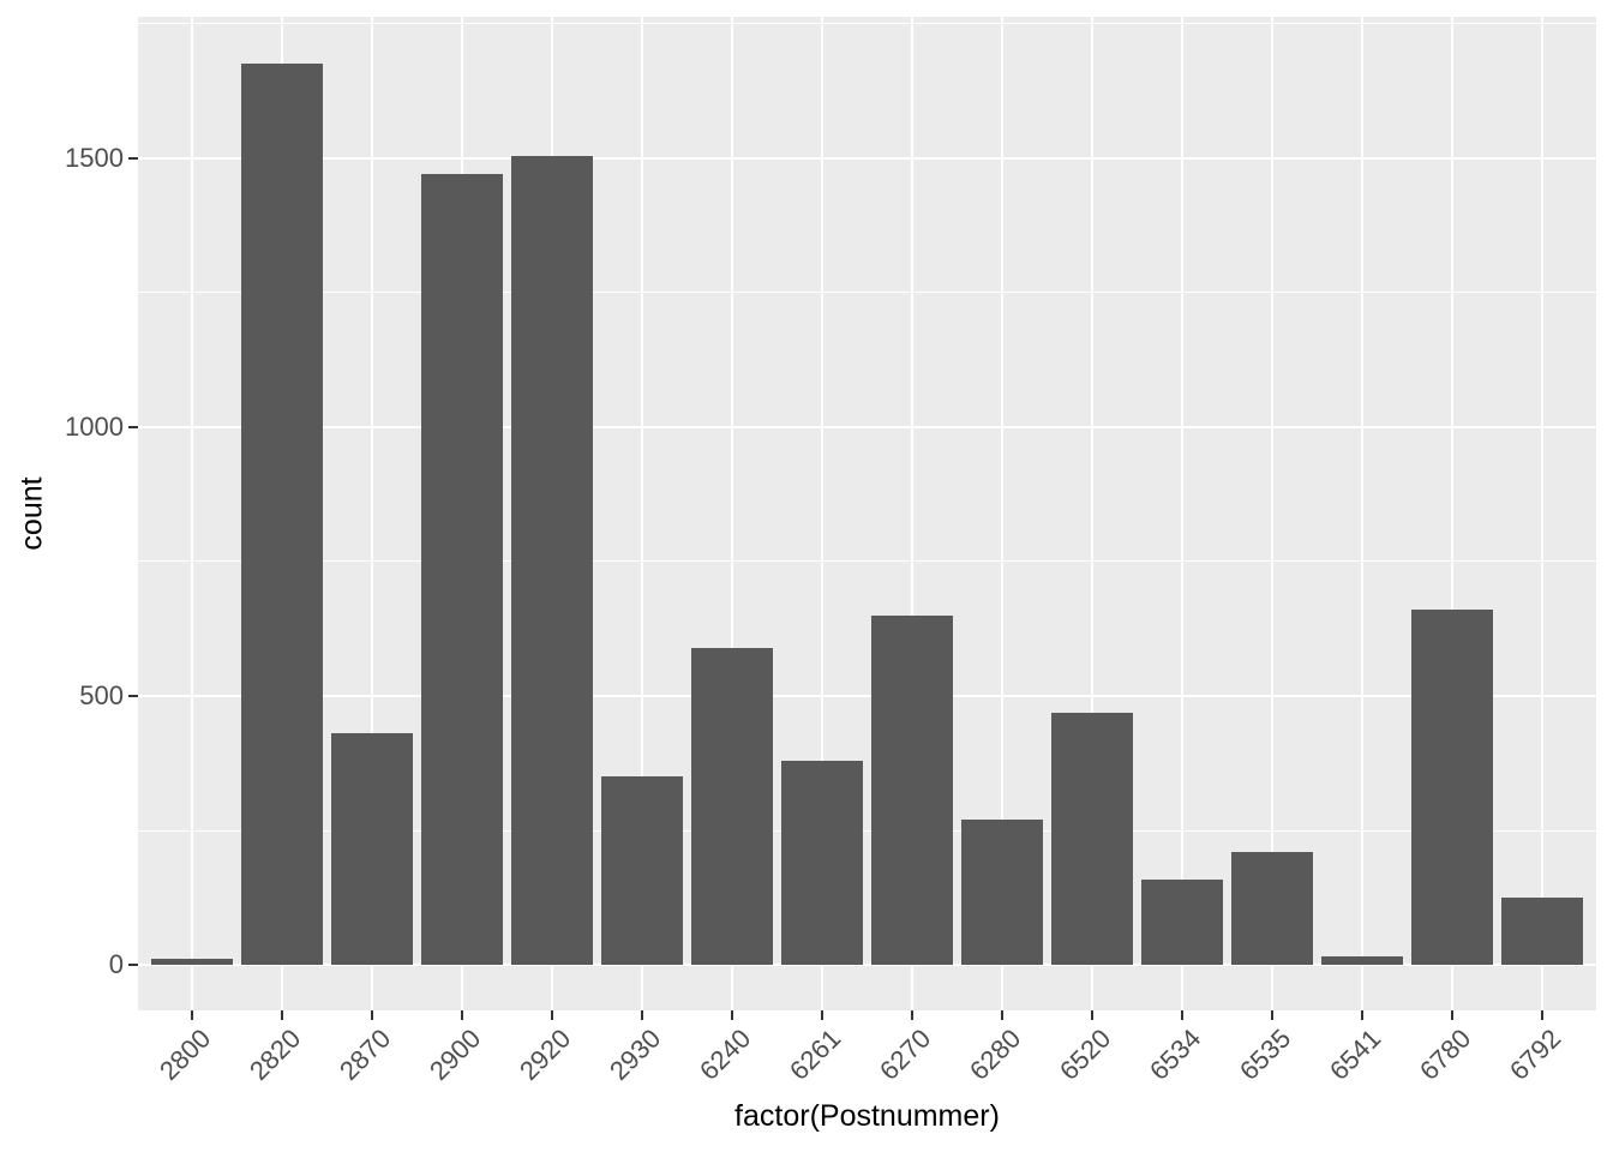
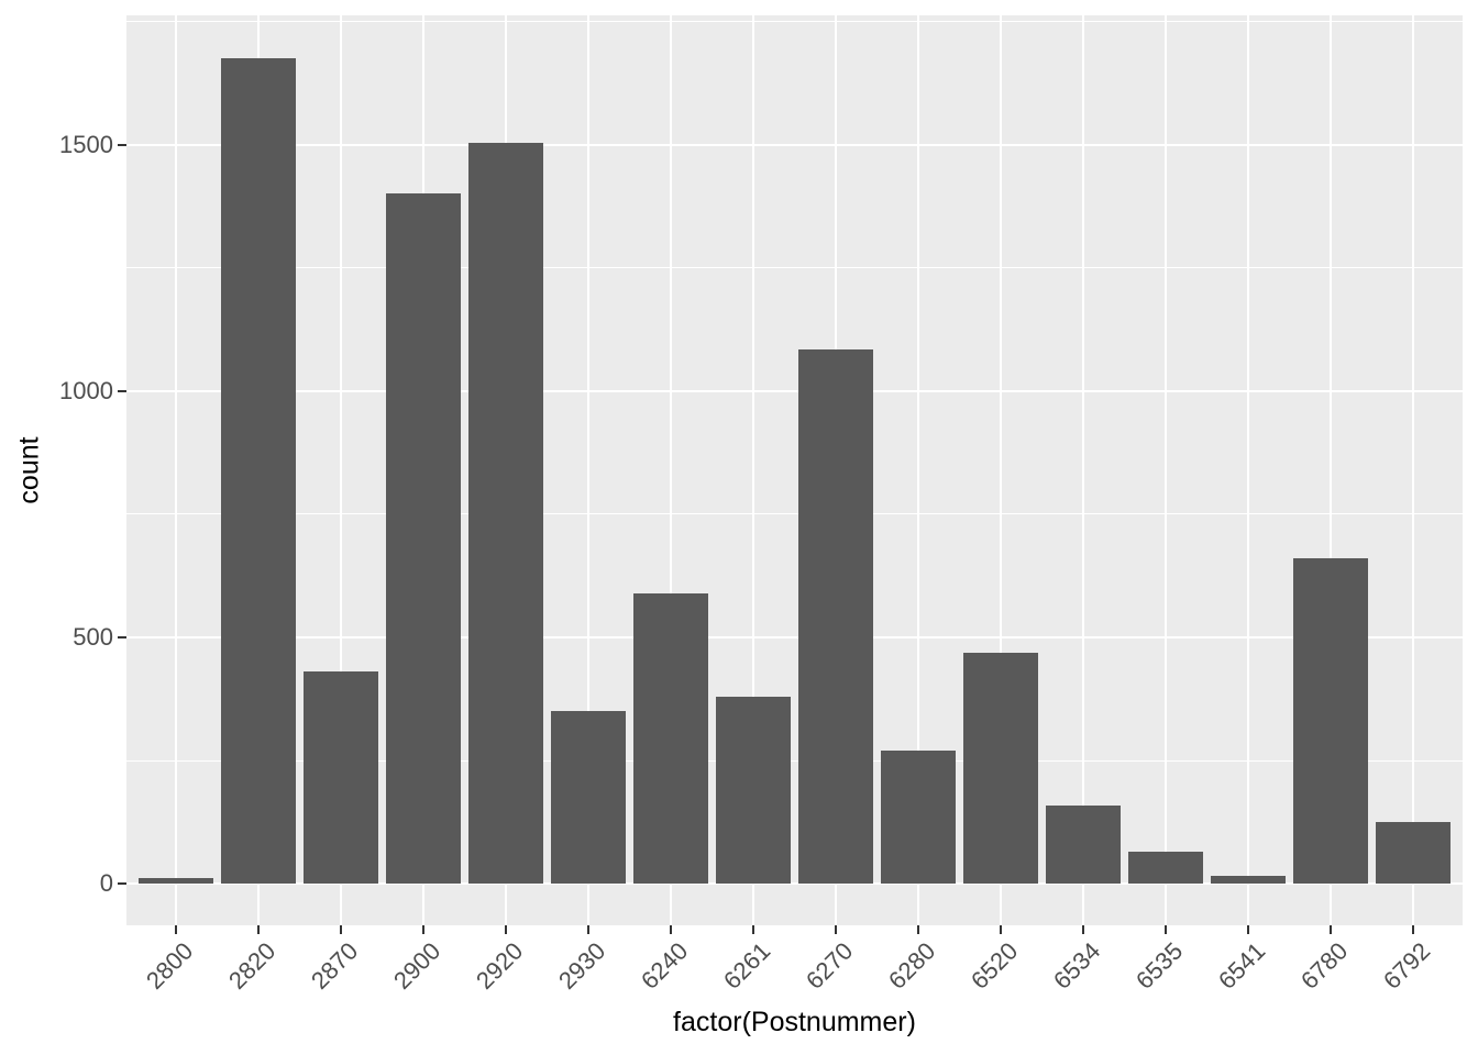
2900: 1470 -> 1400
6270: 650 -> 1080
6535: 210 -> 60
